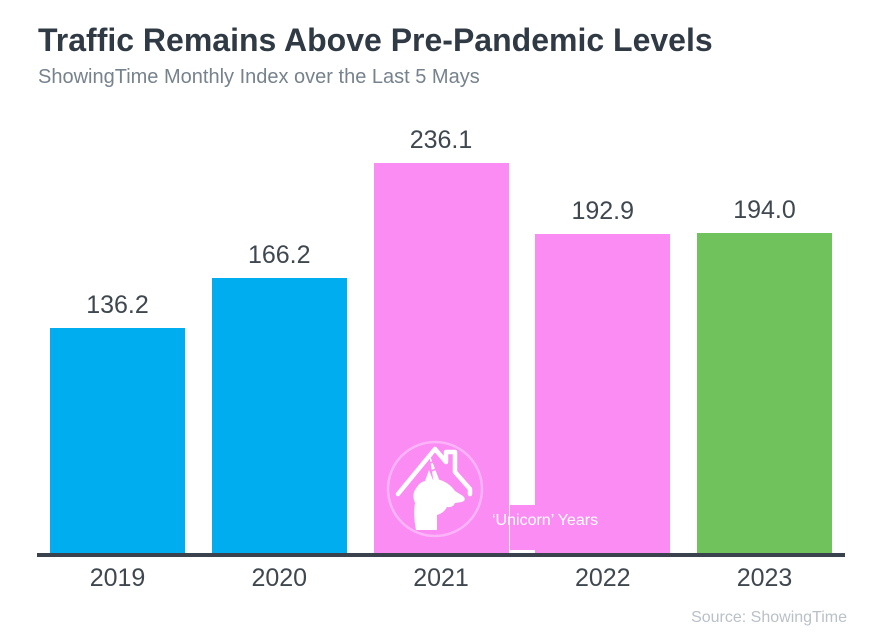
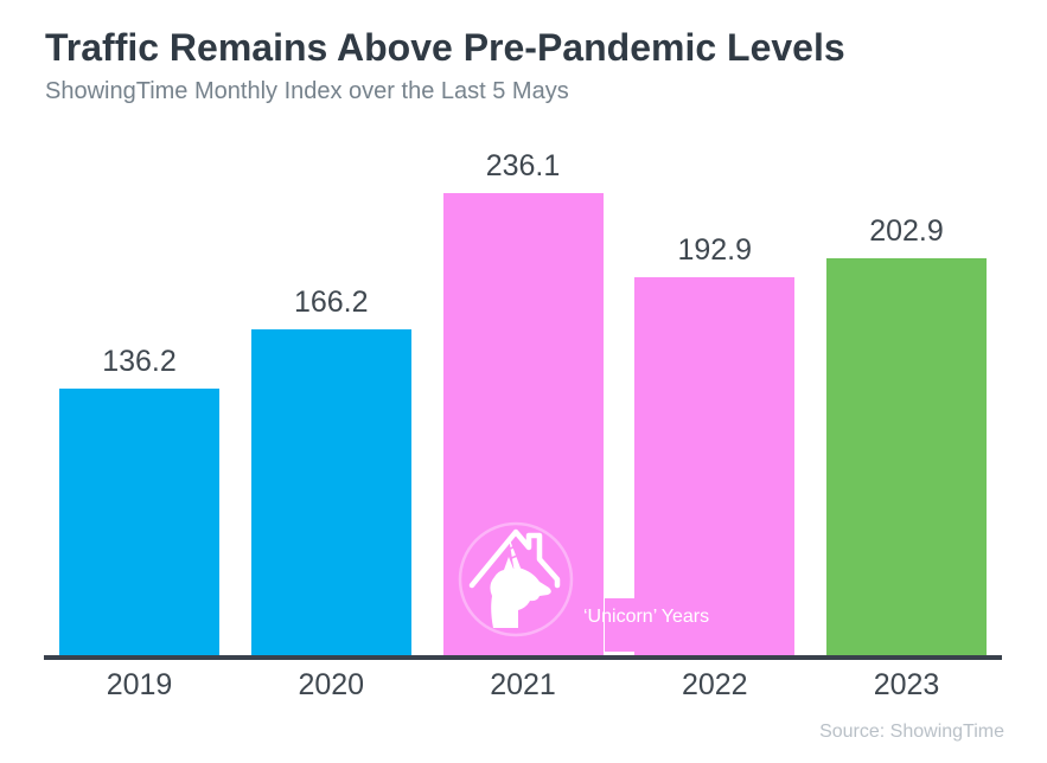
2023: 194.0 -> 202.9
